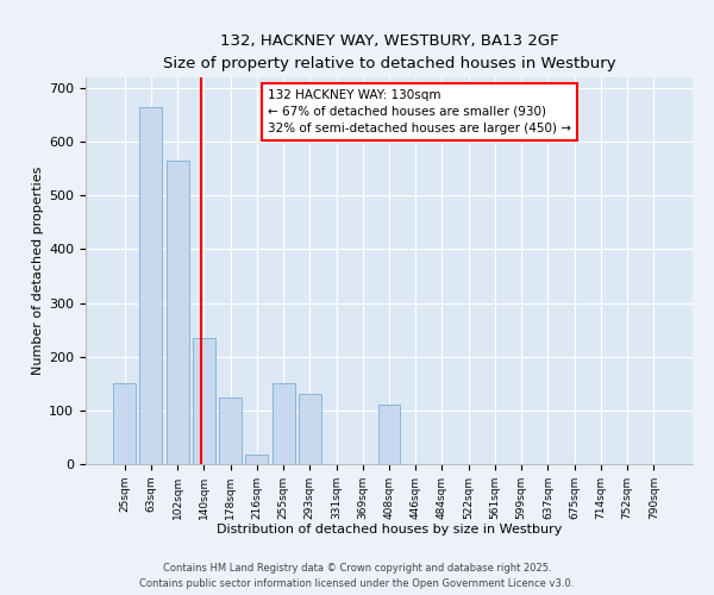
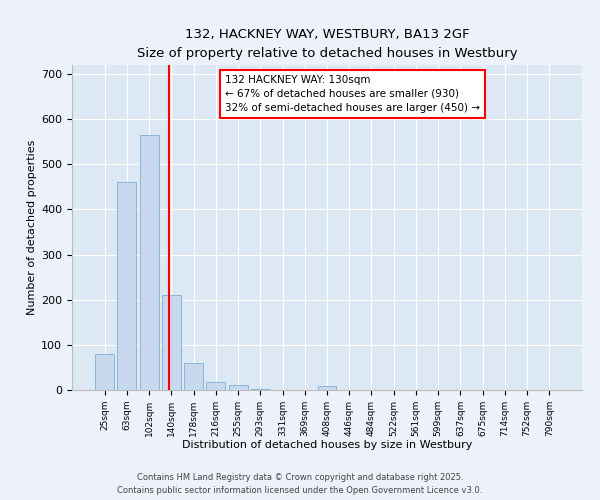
25sqm: 150 -> 80
63sqm: 665 -> 460
140sqm: 235 -> 210
178sqm: 125 -> 60
255sqm: 150 -> 10
293sqm: 130 -> 3
408sqm: 110 -> 8
